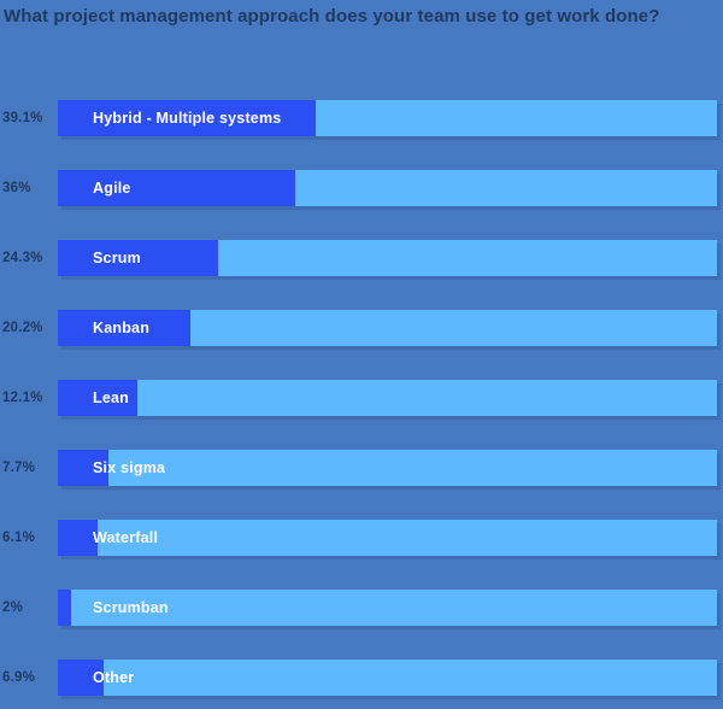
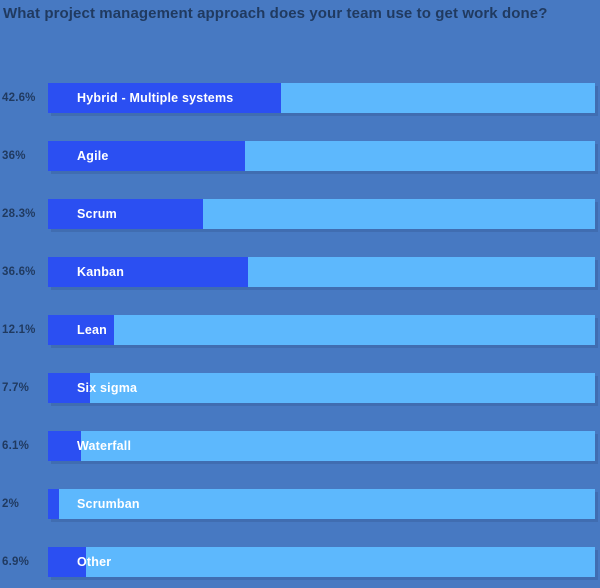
Hybrid - Multiple systems: 39.1% -> 42.6%
Scrum: 24.3% -> 28.3%
Kanban: 20.2% -> 36.6%
